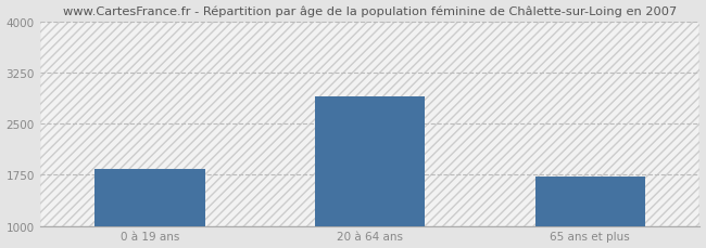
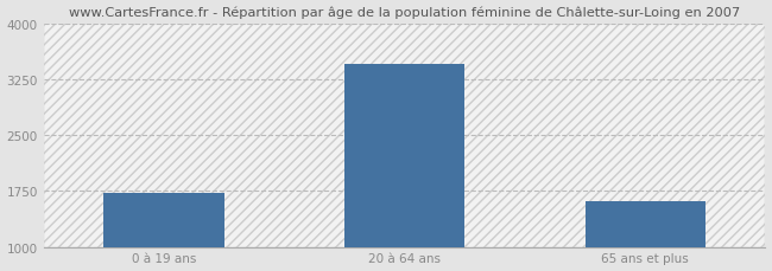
0 à 19 ans: 1840 -> 1730
20 à 64 ans: 2900 -> 3460
65 ans et plus: 1720 -> 1620
